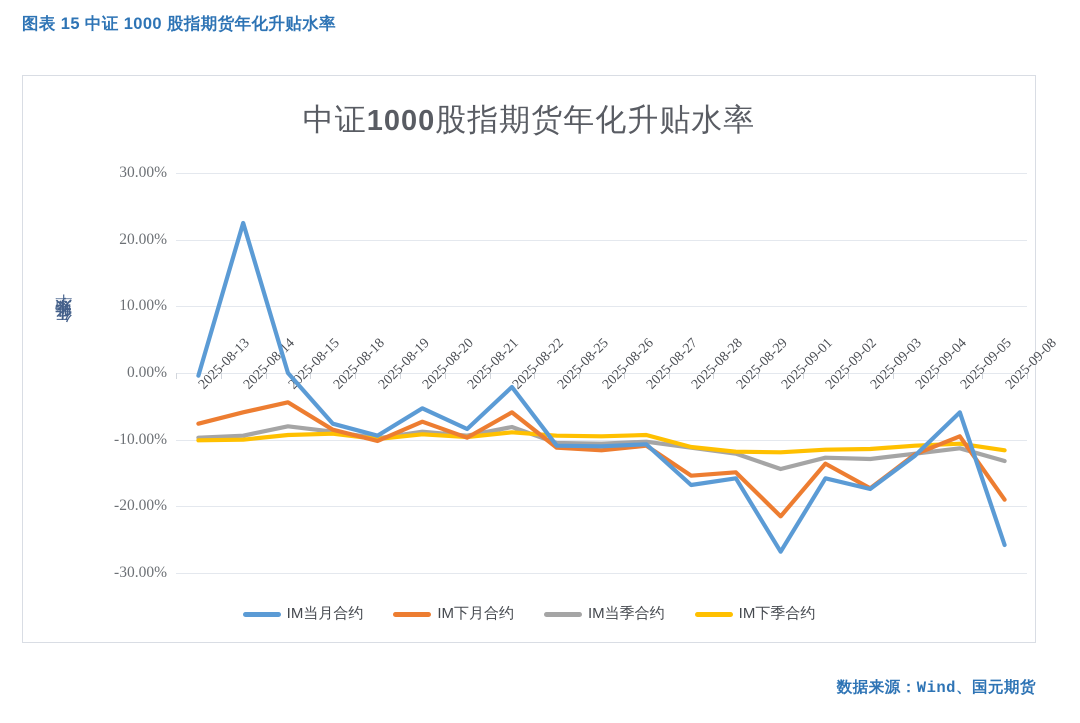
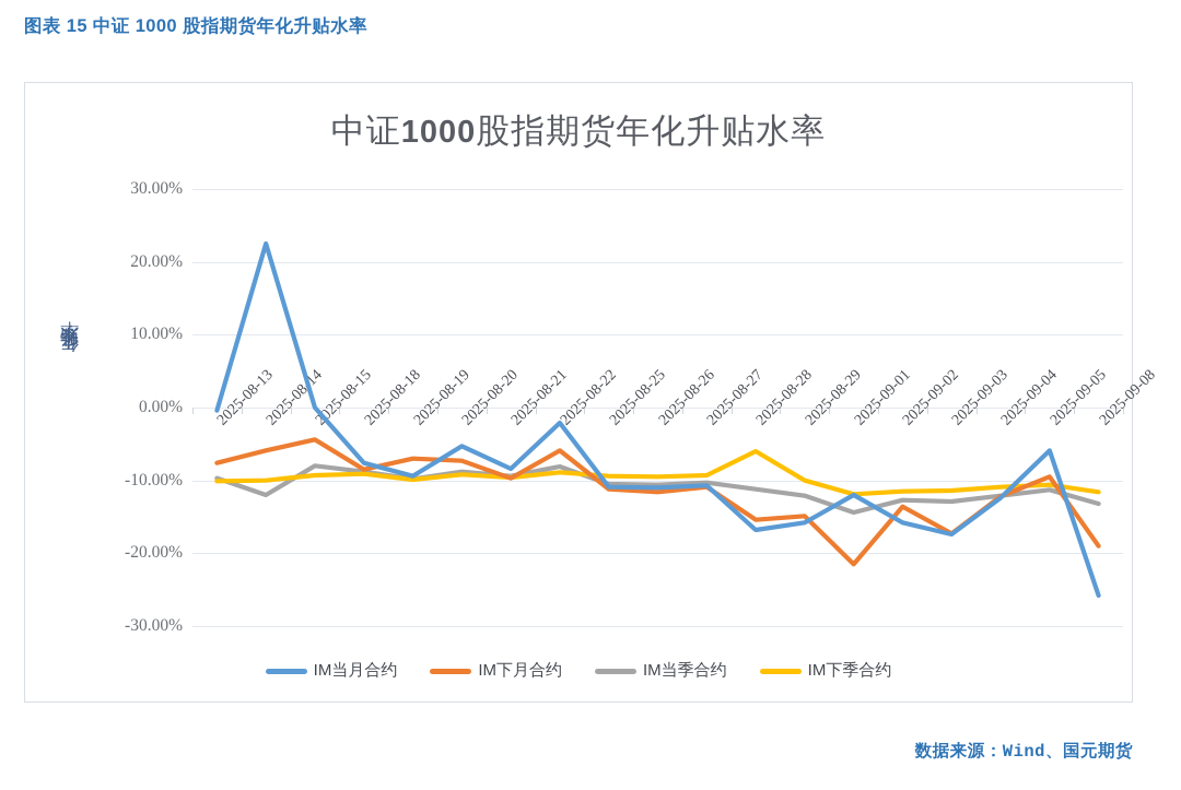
IM当季合约/2025-08-14: -9% -> -12%
IM下月合约/2025-08-19: -10% -> -7%
IM下季合约/2025-08-28: -11% -> -6%
IM下季合约/2025-08-29: -12% -> -10%
IM当月合约/2025-09-01: -27% -> -12%
